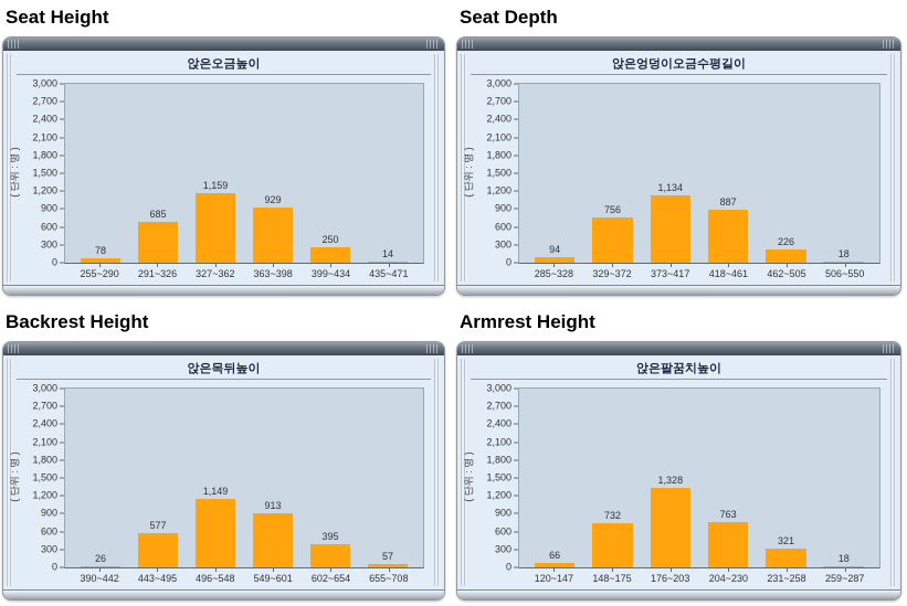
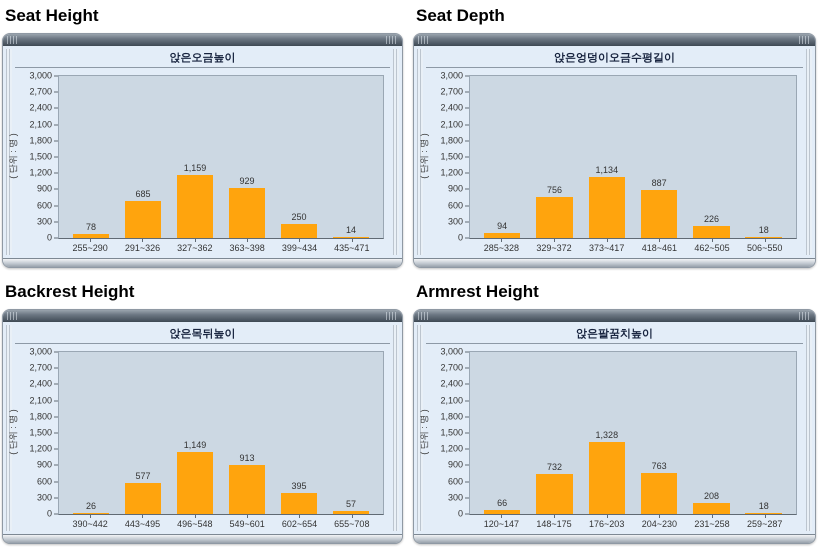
앉은팔꿈치높이/231~258: 321 -> 208
